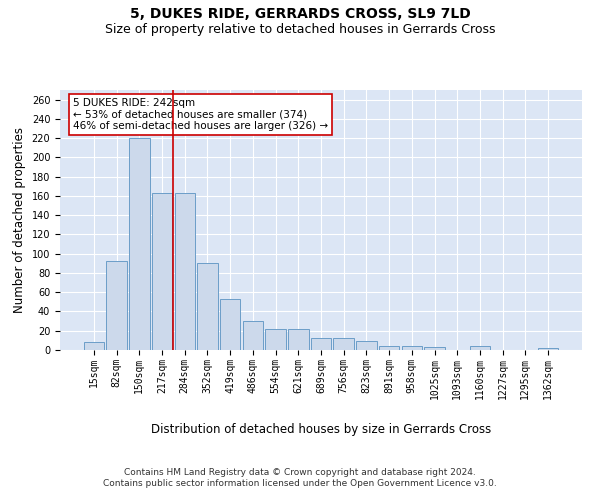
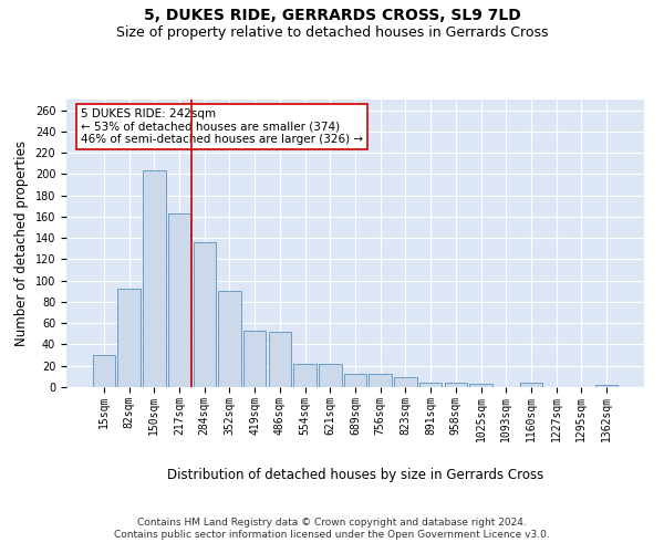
15sqm: 8 -> 30
150sqm: 220 -> 204
284sqm: 163 -> 136
486sqm: 30 -> 52
